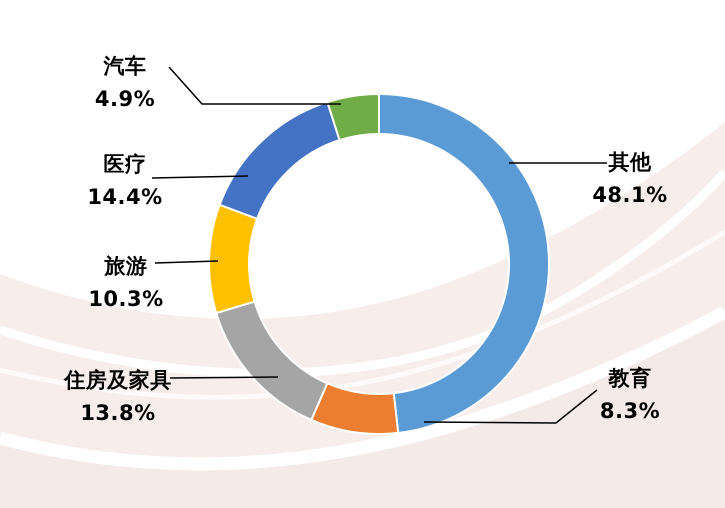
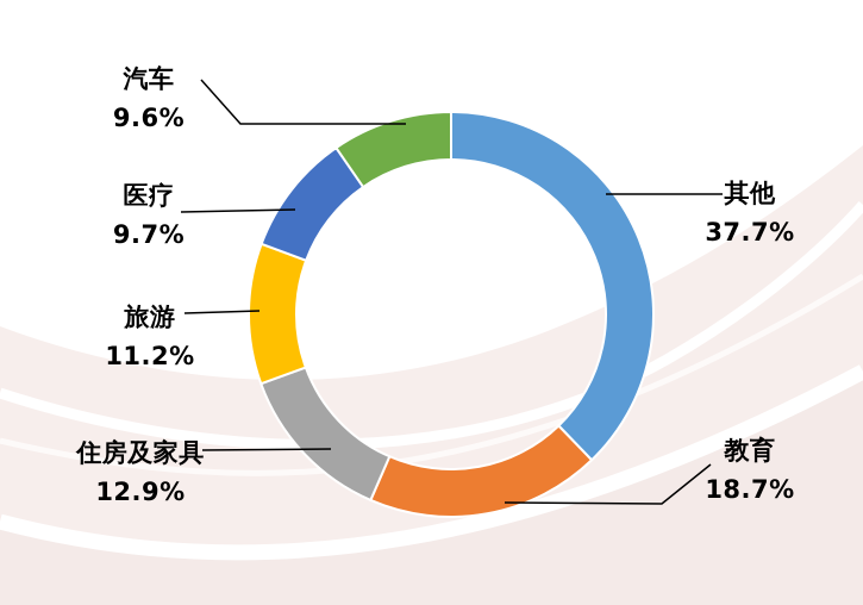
其他: 48.1% -> 37.7%
教育: 8.3% -> 18.7%
住房及家具: 13.8% -> 12.9%
旅游: 10.3% -> 11.2%
医疗: 14.4% -> 9.7%
汽车: 4.9% -> 9.6%
